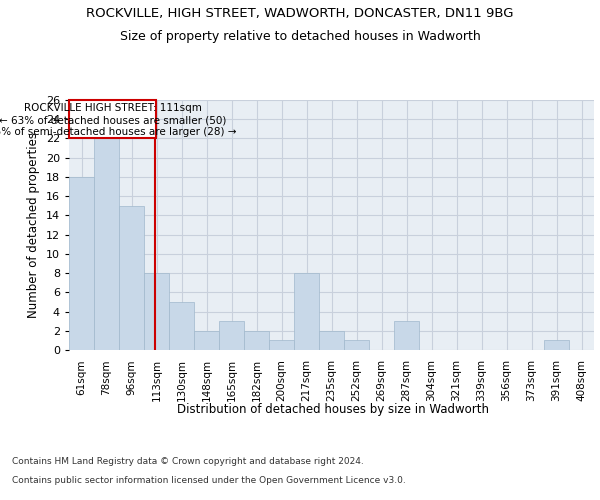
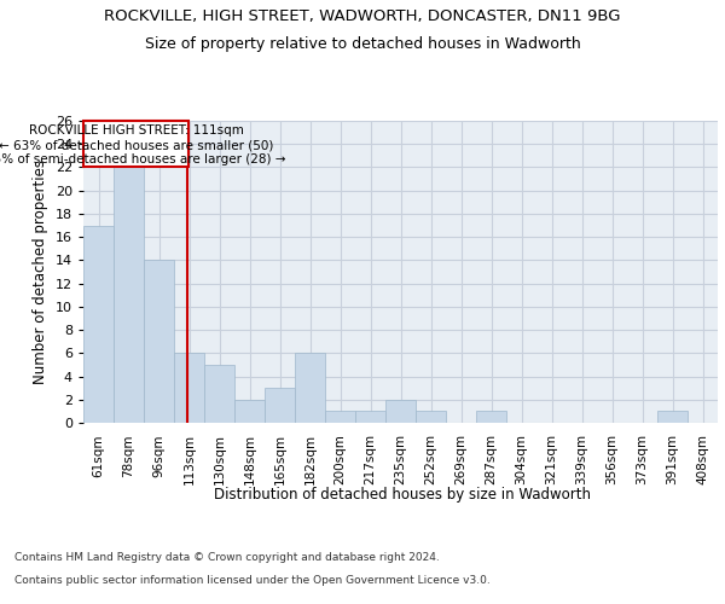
61sqm: 18 -> 17
96sqm: 15 -> 14
113sqm: 8 -> 6
182sqm: 2 -> 6
217sqm: 8 -> 1
287sqm: 3 -> 1
